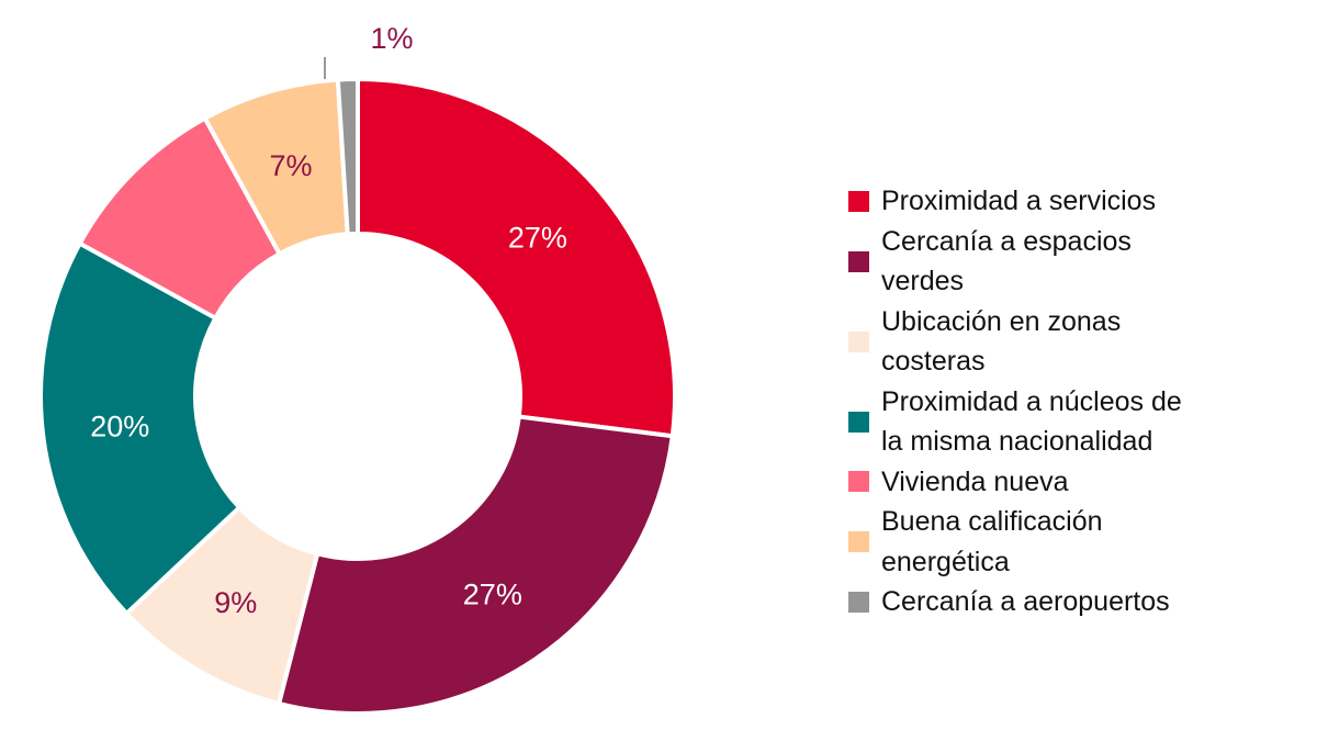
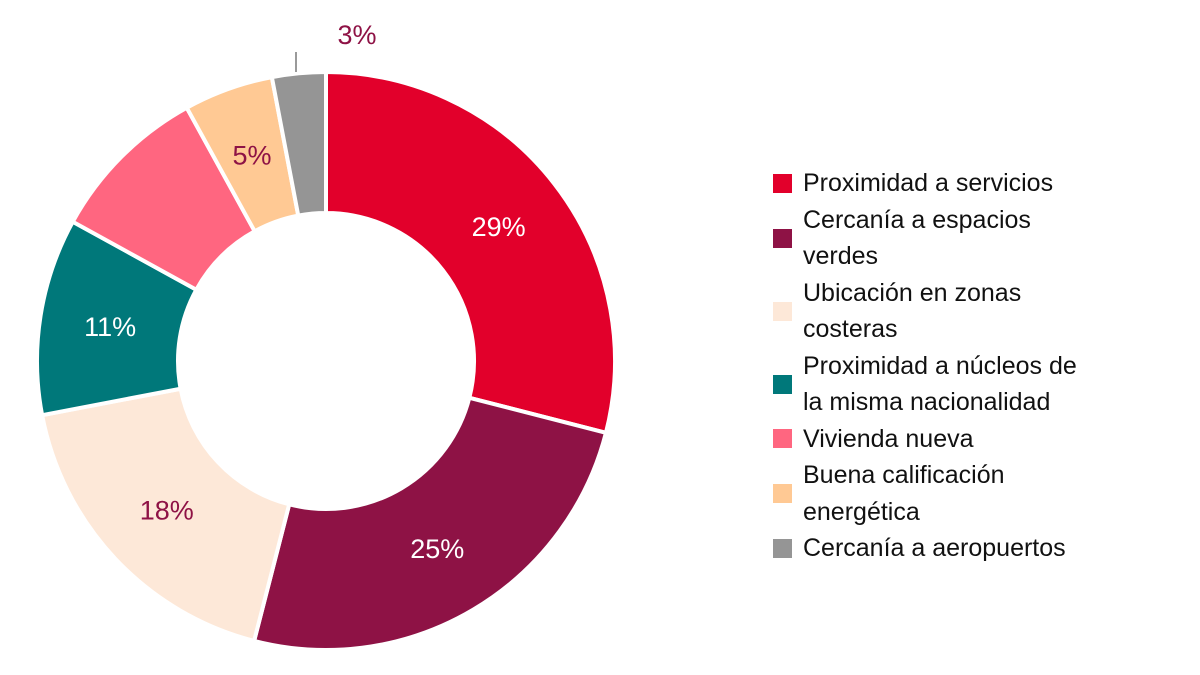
Proximidad a servicios: 27% -> 29%
Cercanía a espacios verdes: 27% -> 25%
Ubicación en zonas costeras: 9% -> 18%
Proximidad a núcleos de la misma nacionalidad: 20% -> 11%
Buena calificación energética: 7% -> 5%
Cercanía a aeropuertos: 1% -> 3%
